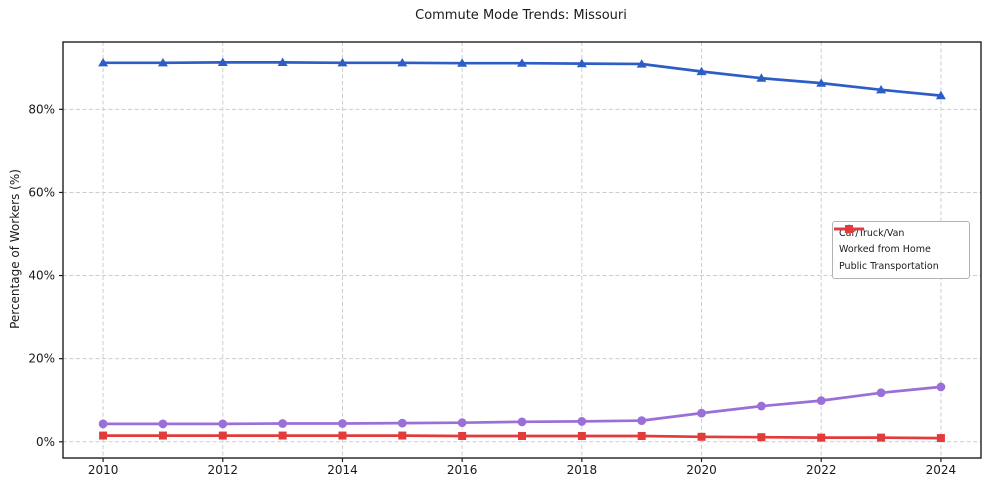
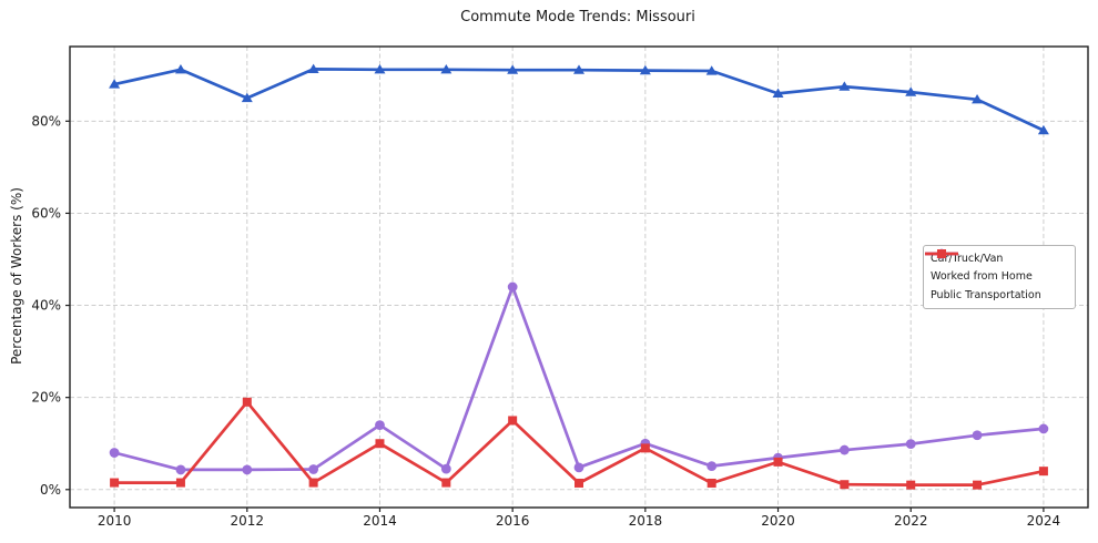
Car/Truck/Van/2010: 91% -> 88%
Worked from Home/2010: 4% -> 8%
Car/Truck/Van/2012: 91% -> 85%
Public Transportation/2012: 2% -> 19%
Worked from Home/2014: 4% -> 14%
Public Transportation/2014: 2% -> 10%
Worked from Home/2016: 5% -> 44%
Public Transportation/2016: 1% -> 15%
Worked from Home/2018: 5% -> 10%
Public Transportation/2018: 1% -> 9%
Car/Truck/Van/2020: 89% -> 86%
Public Transportation/2020: 1% -> 6%
Car/Truck/Van/2024: 83% -> 78%
Public Transportation/2024: 1% -> 4%
